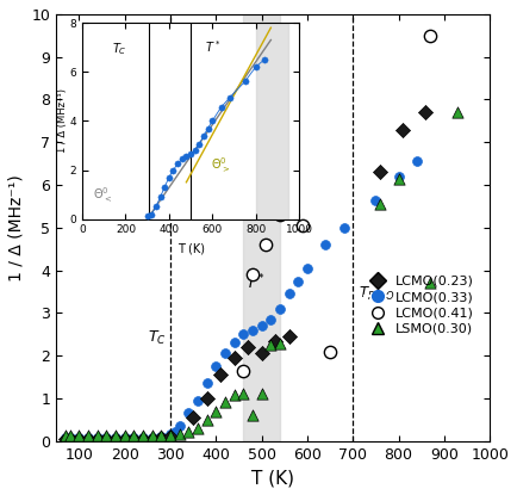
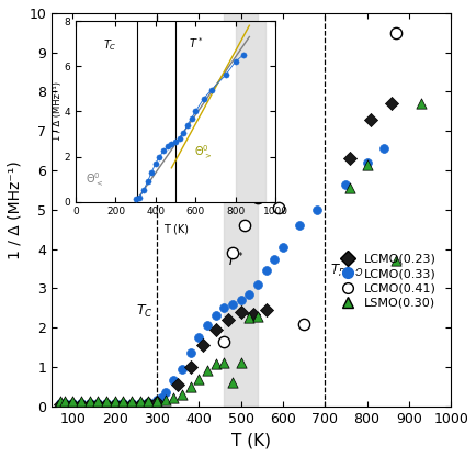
LCMO(0.23)/500: 2.05 -> 2.40
